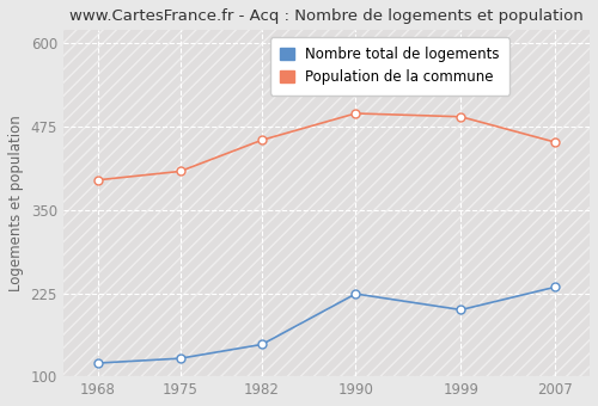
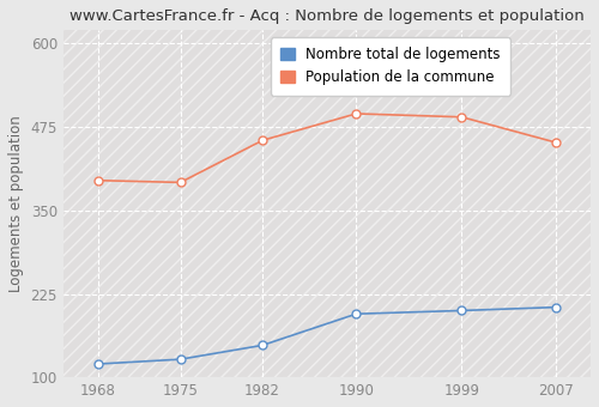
Population de la commune/1975: 408 -> 392
Nombre total de logements/1990: 224 -> 195
Nombre total de logements/2007: 234 -> 205
